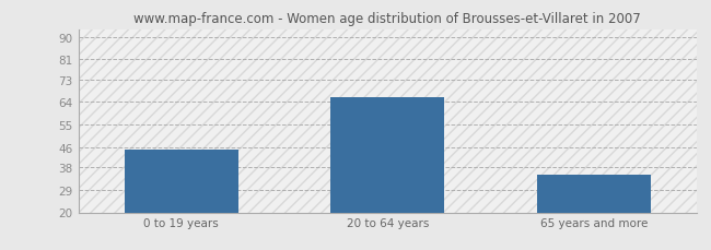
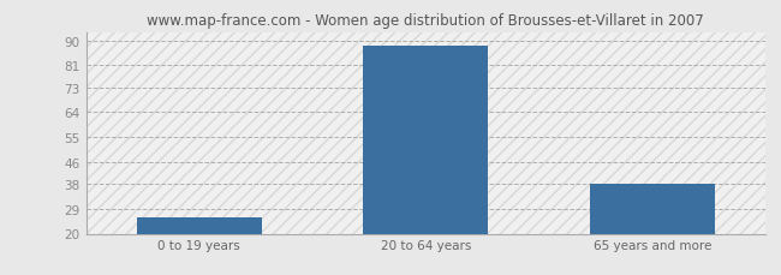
0 to 19 years: 45 -> 26
20 to 64 years: 66 -> 88
65 years and more: 35 -> 38
